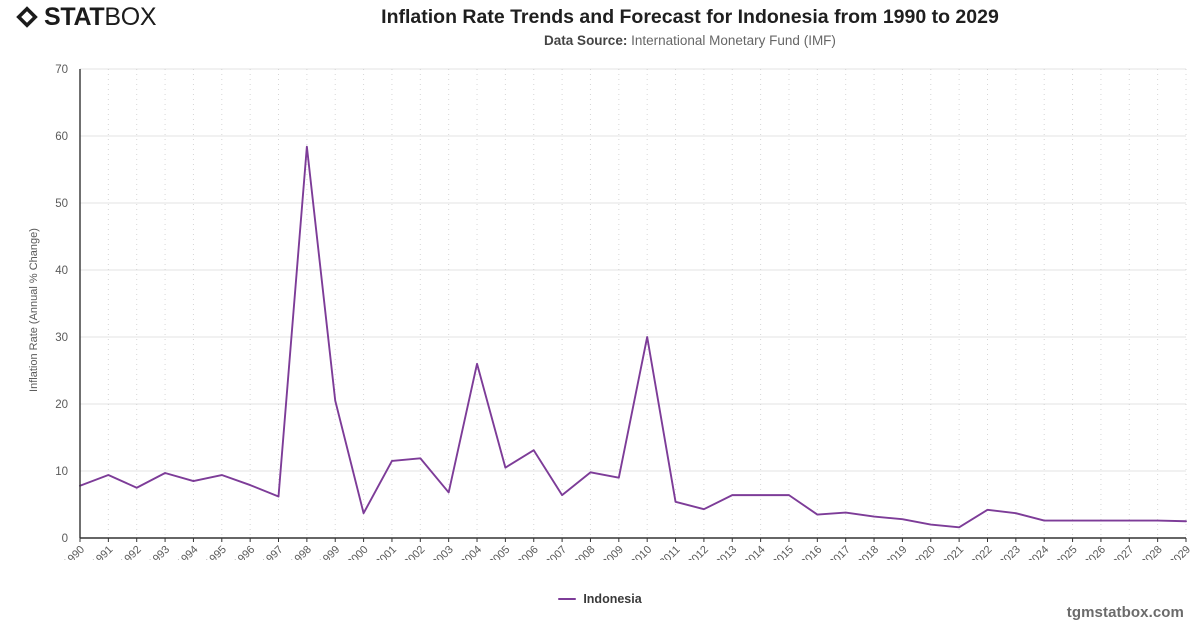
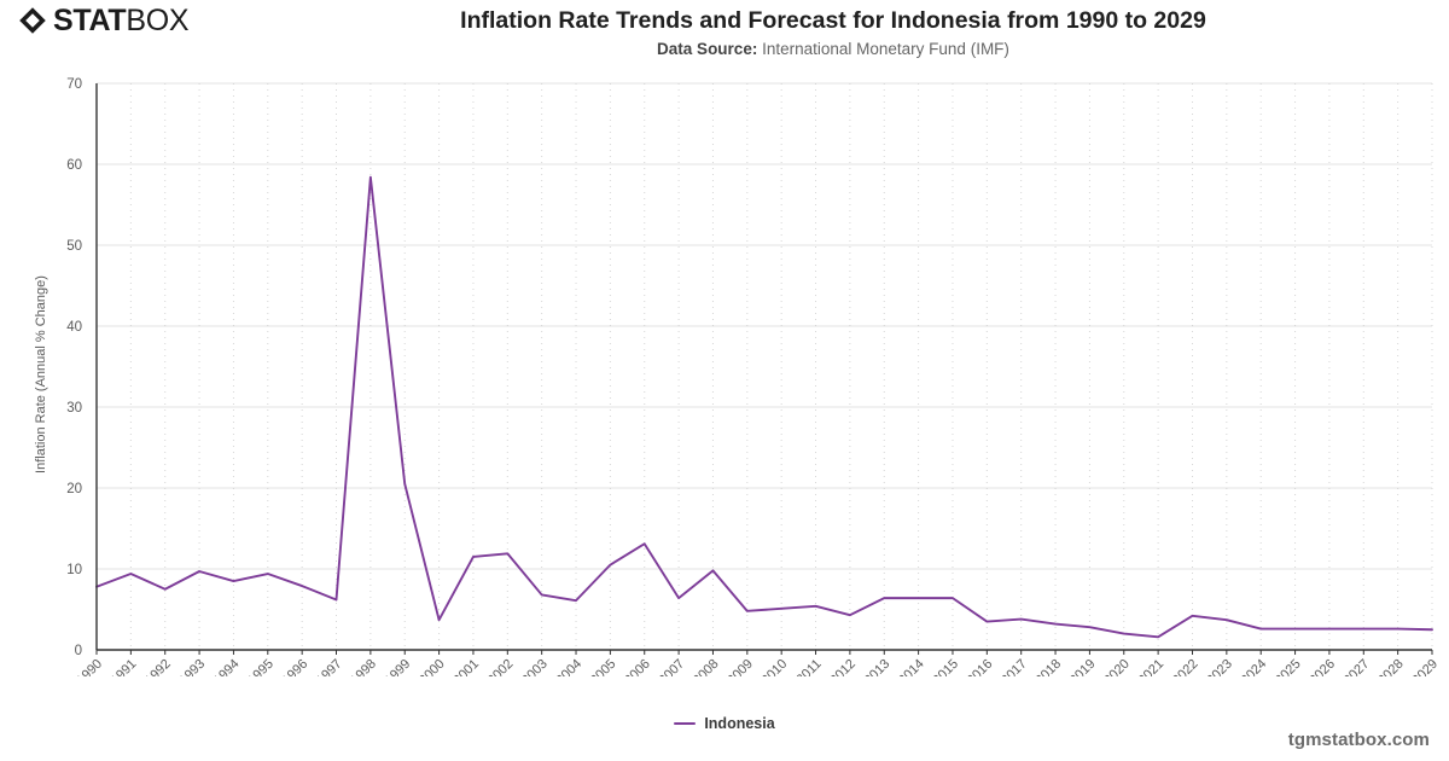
2004: 26 -> 6
2009: 9 -> 5
2010: 30 -> 5
